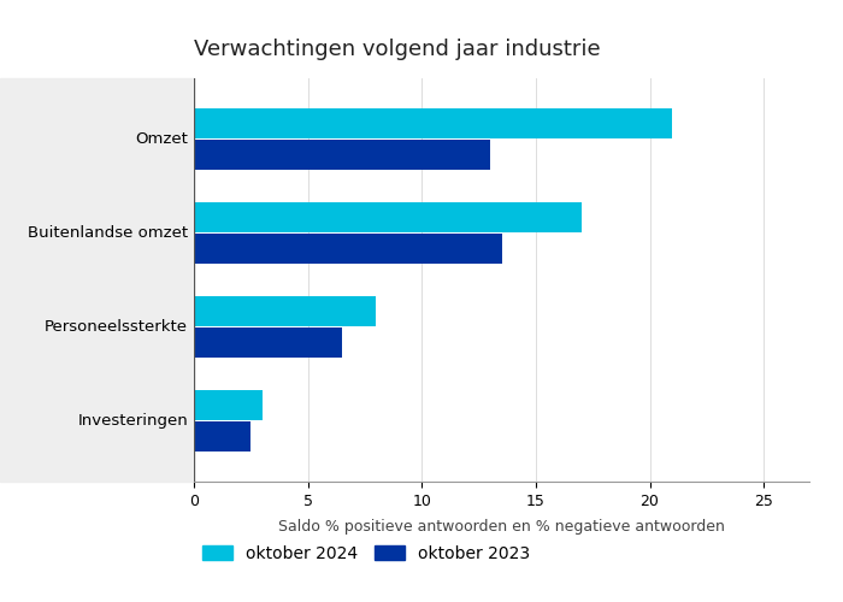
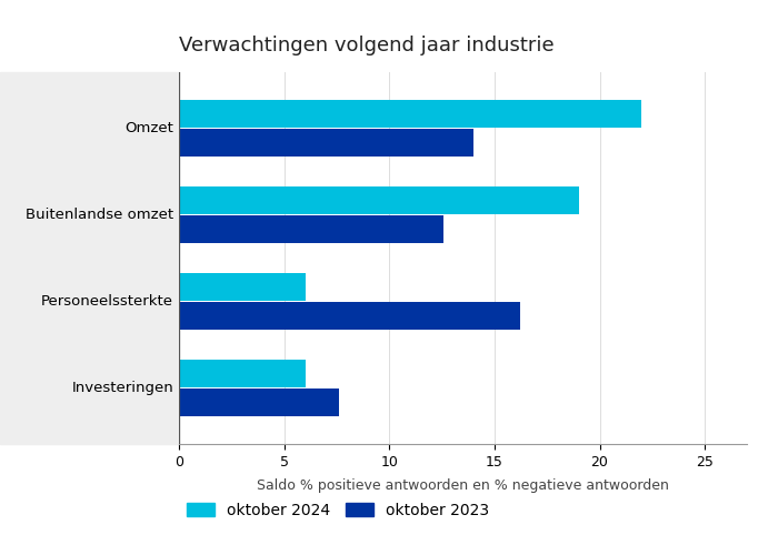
oktober 2024/Omzet: 21 -> 22
oktober 2023/Omzet: 13.0 -> 14.0
oktober 2024/Buitenlandse omzet: 17 -> 19
oktober 2023/Buitenlandse omzet: 13.5 -> 12.6
oktober 2024/Personeelssterkte: 8 -> 6
oktober 2023/Personeelssterkte: 6.5 -> 16.2
oktober 2024/Investeringen: 3 -> 6
oktober 2023/Investeringen: 2.5 -> 7.6
